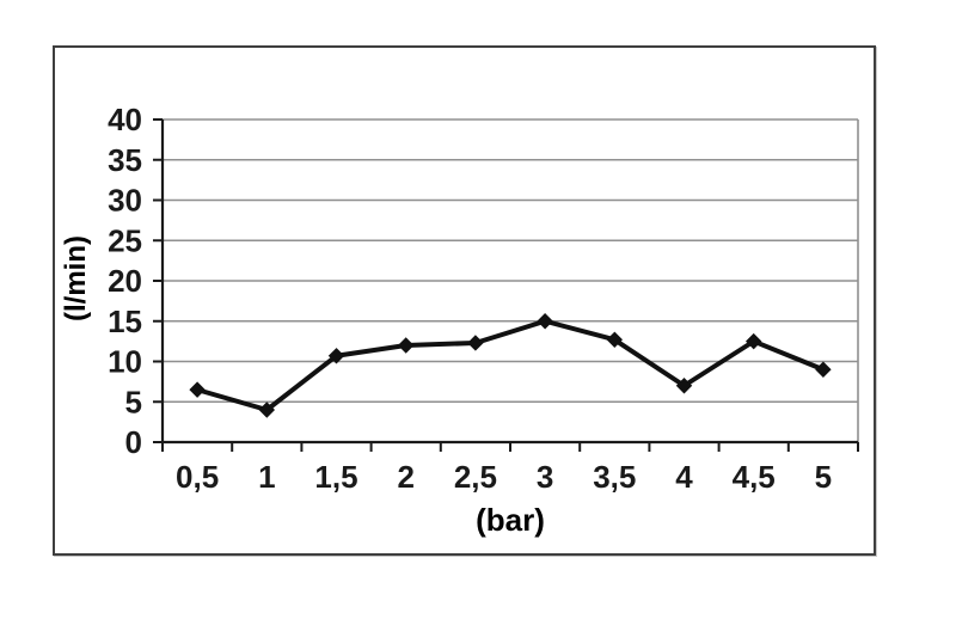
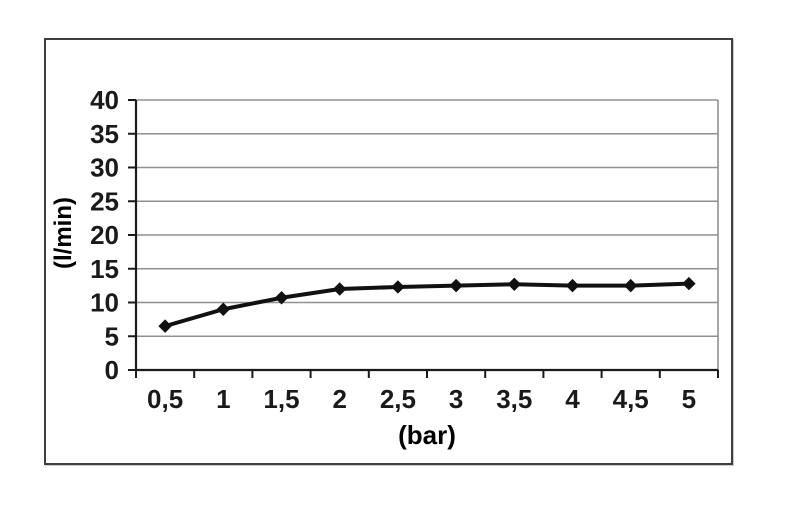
1: 4 -> 9
3: 15 -> 12
4: 7 -> 12
5: 9 -> 13
